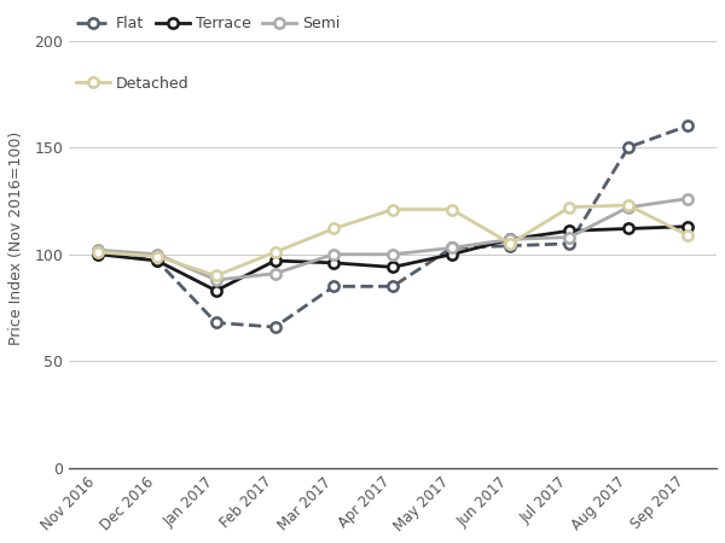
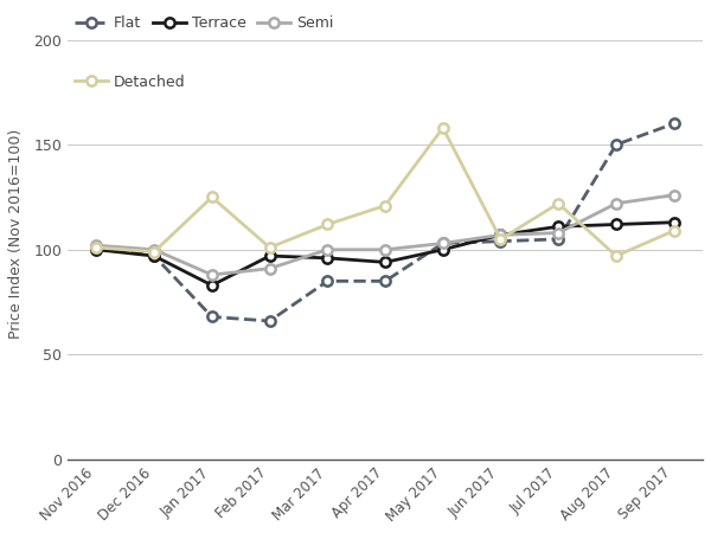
Detached/Jan 2017: 90 -> 125
Detached/May 2017: 121 -> 158
Detached/Aug 2017: 123 -> 97
